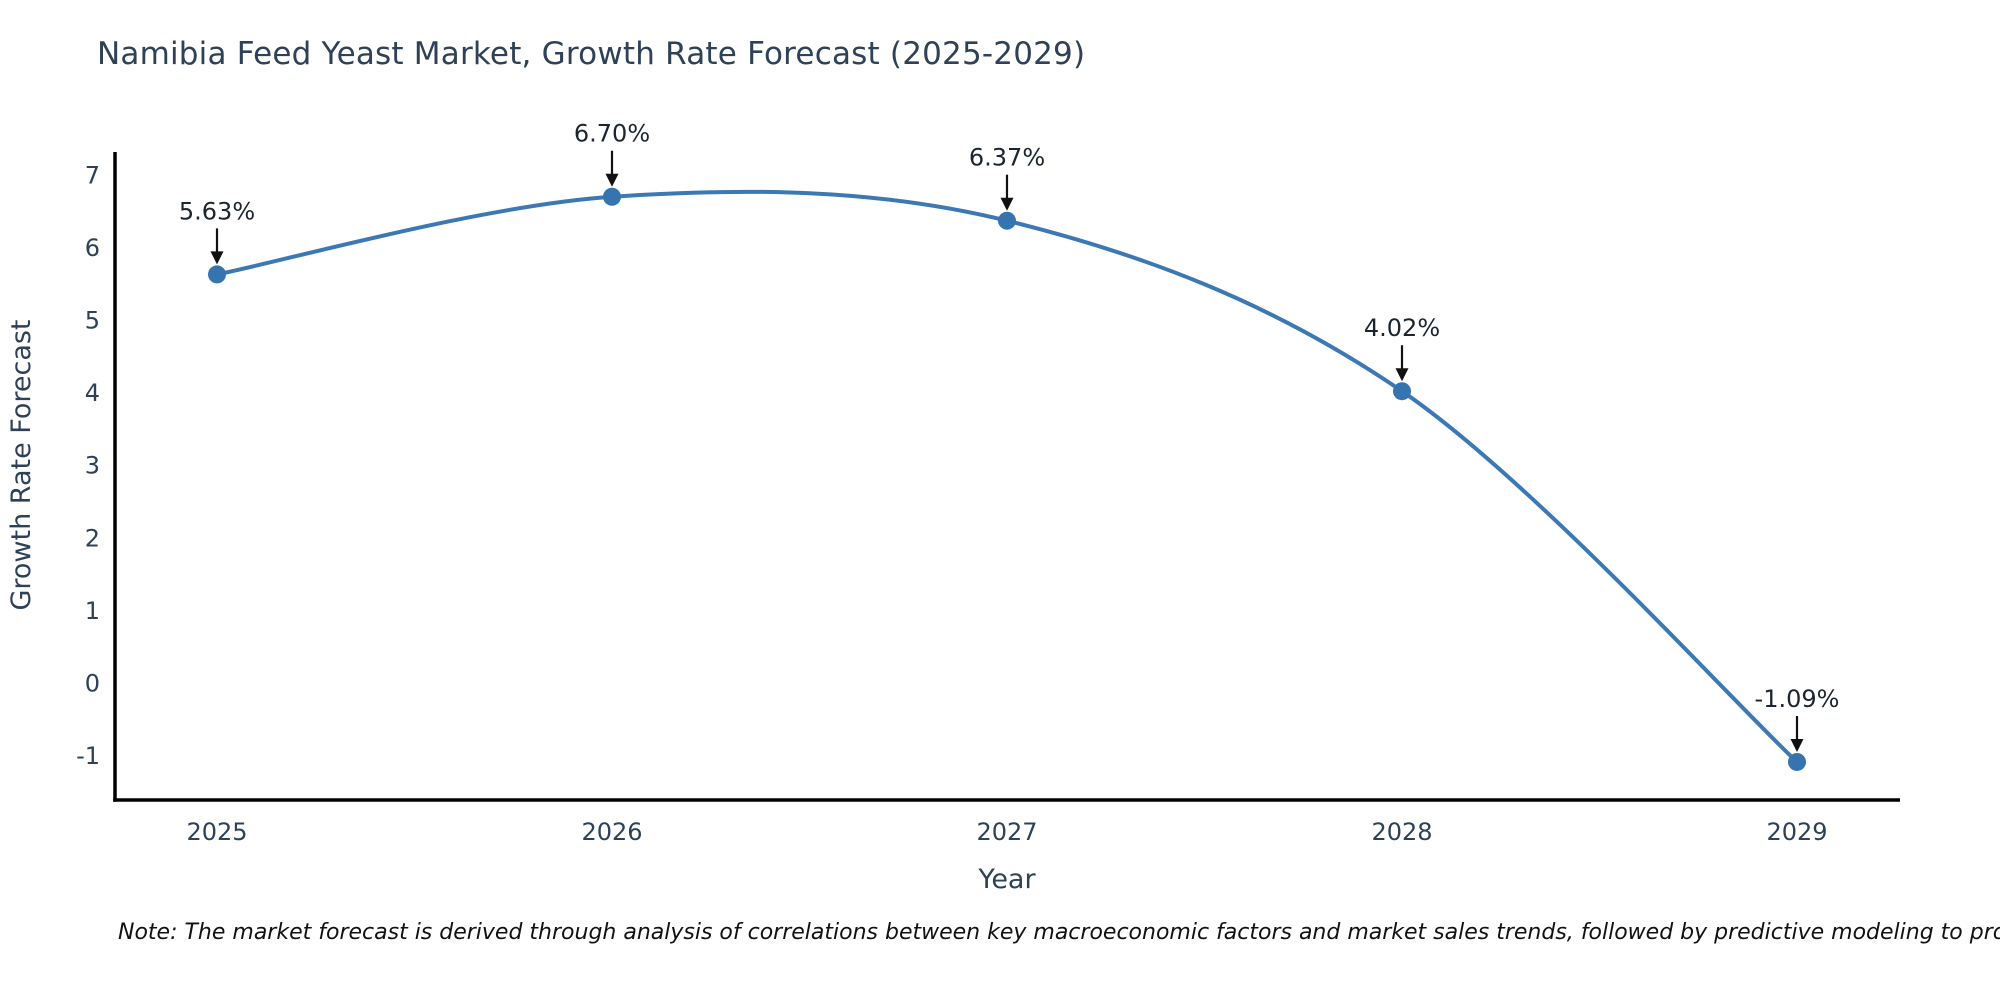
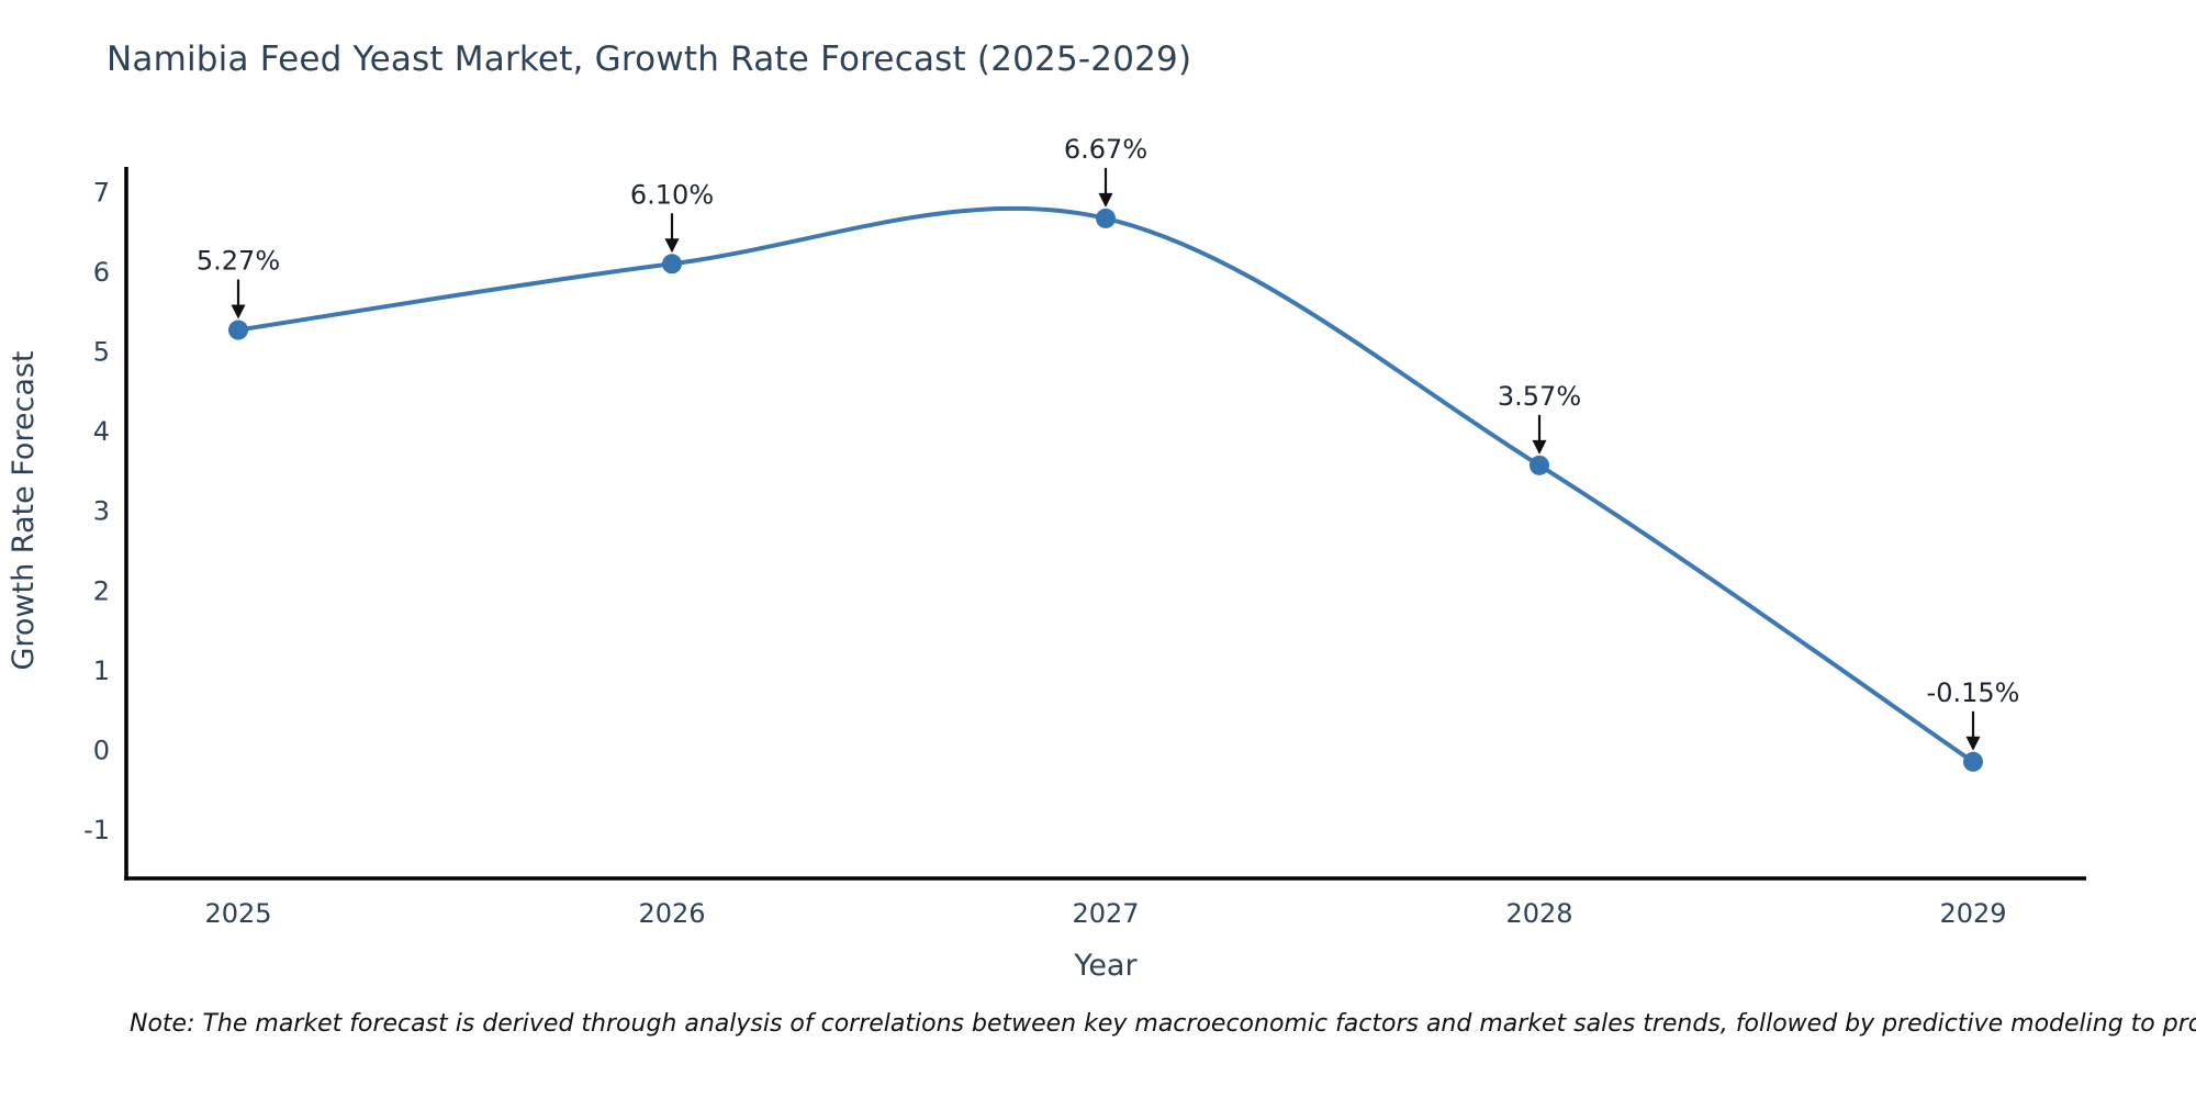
2025: 5.63% -> 5.27%
2026: 6.70% -> 6.10%
2027: 6.37% -> 6.67%
2028: 4.02% -> 3.57%
2029: -1.09% -> -0.15%
